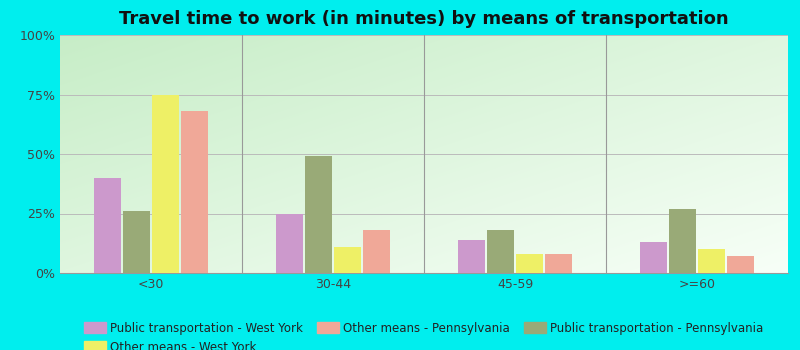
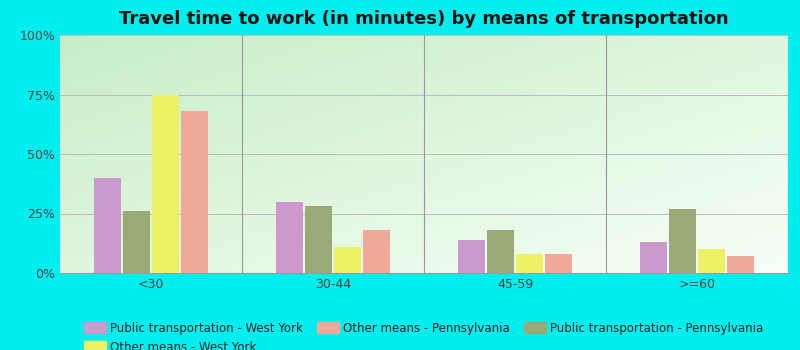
Public transportation - West York/30-44: 25% -> 30%
Public transportation - Pennsylvania/30-44: 49% -> 28%
